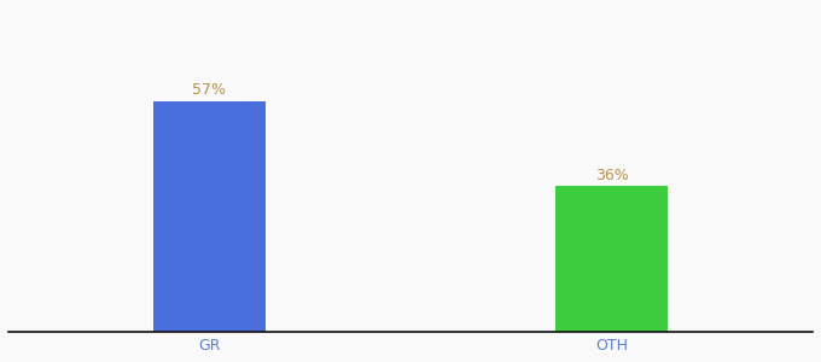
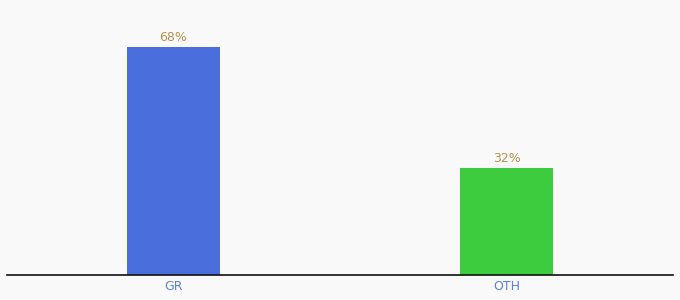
GR: 57% -> 68%
OTH: 36% -> 32%
